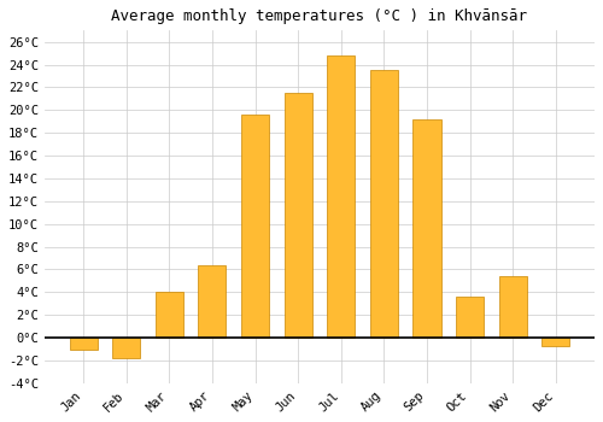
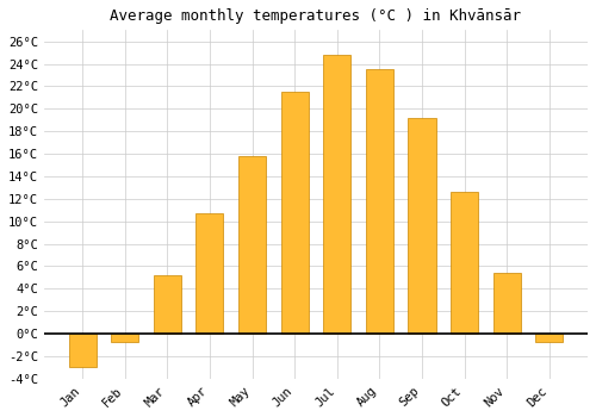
Jan: -1.0°C -> -3.0°C
Feb: -1.8°C -> -0.7°C
Mar: 4.0°C -> 5.2°C
Apr: 6.4°C -> 10.7°C
May: 19.6°C -> 15.8°C
Oct: 3.6°C -> 12.6°C
